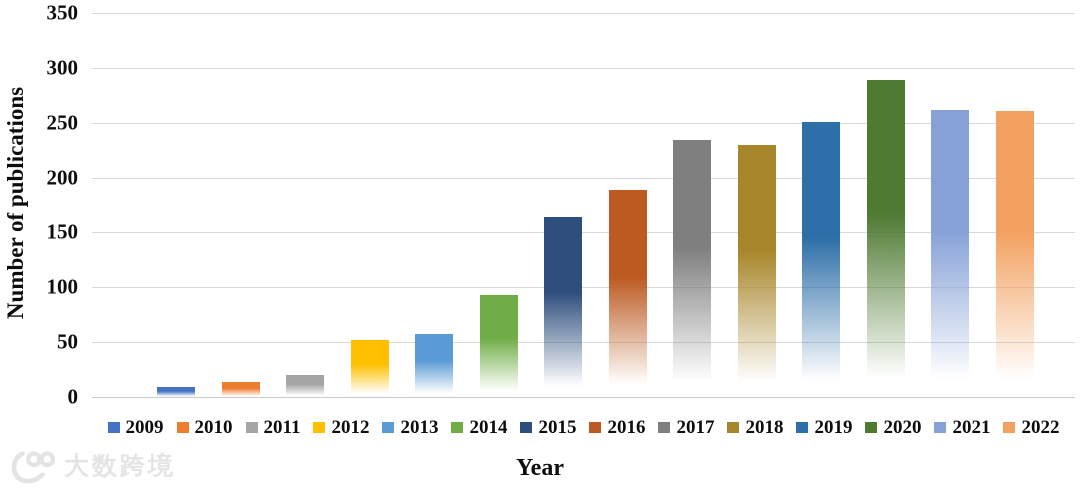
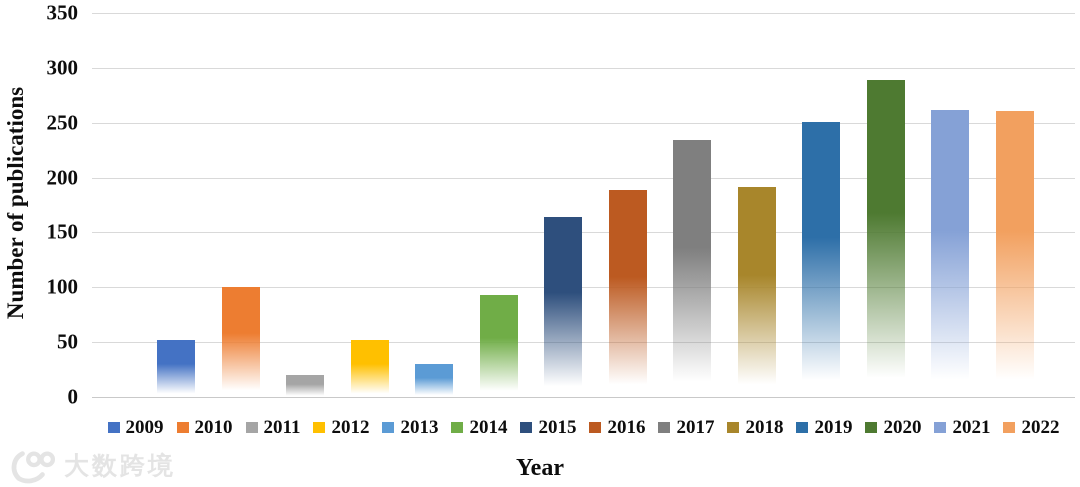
2009: 9 -> 52
2010: 14 -> 100
2013: 57 -> 30
2018: 230 -> 191
